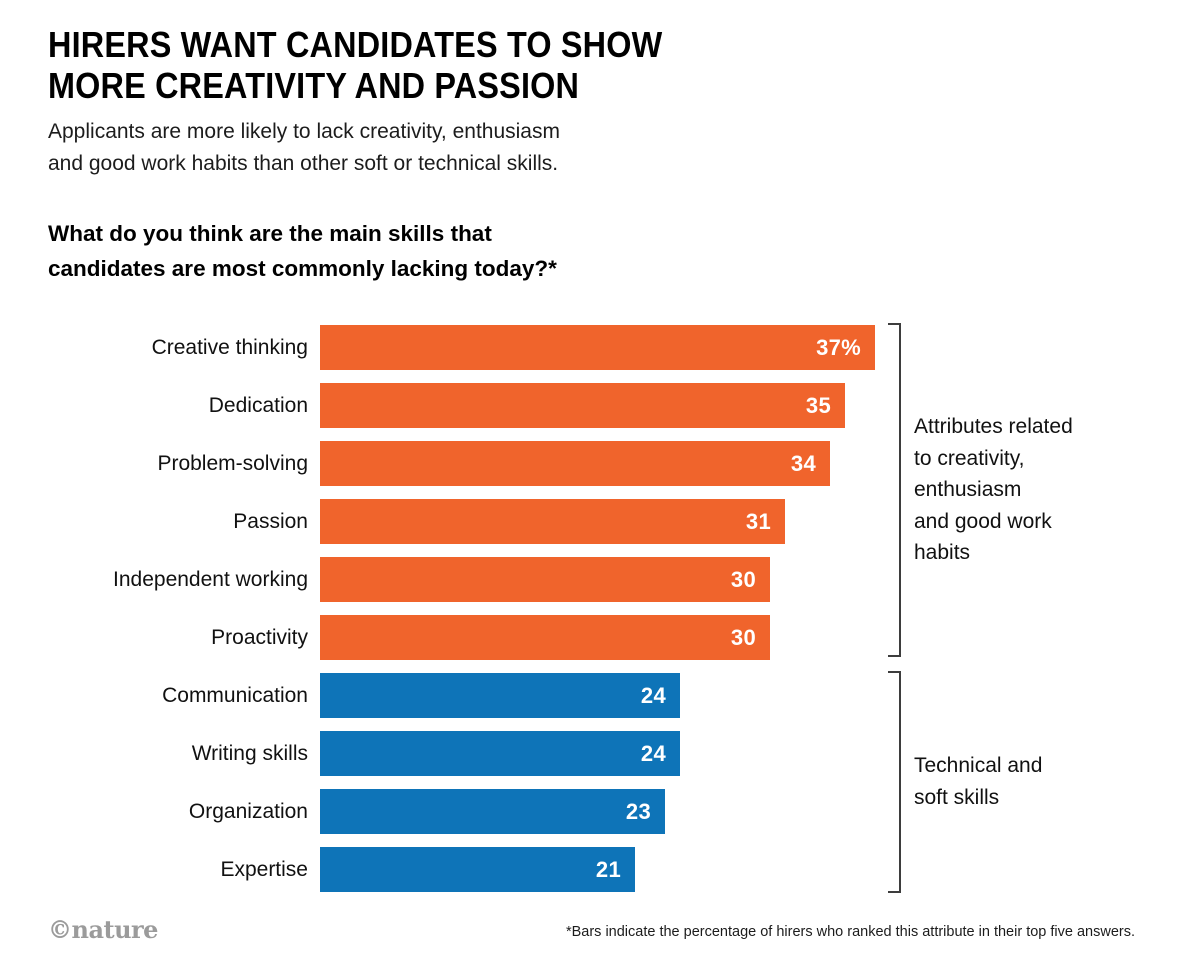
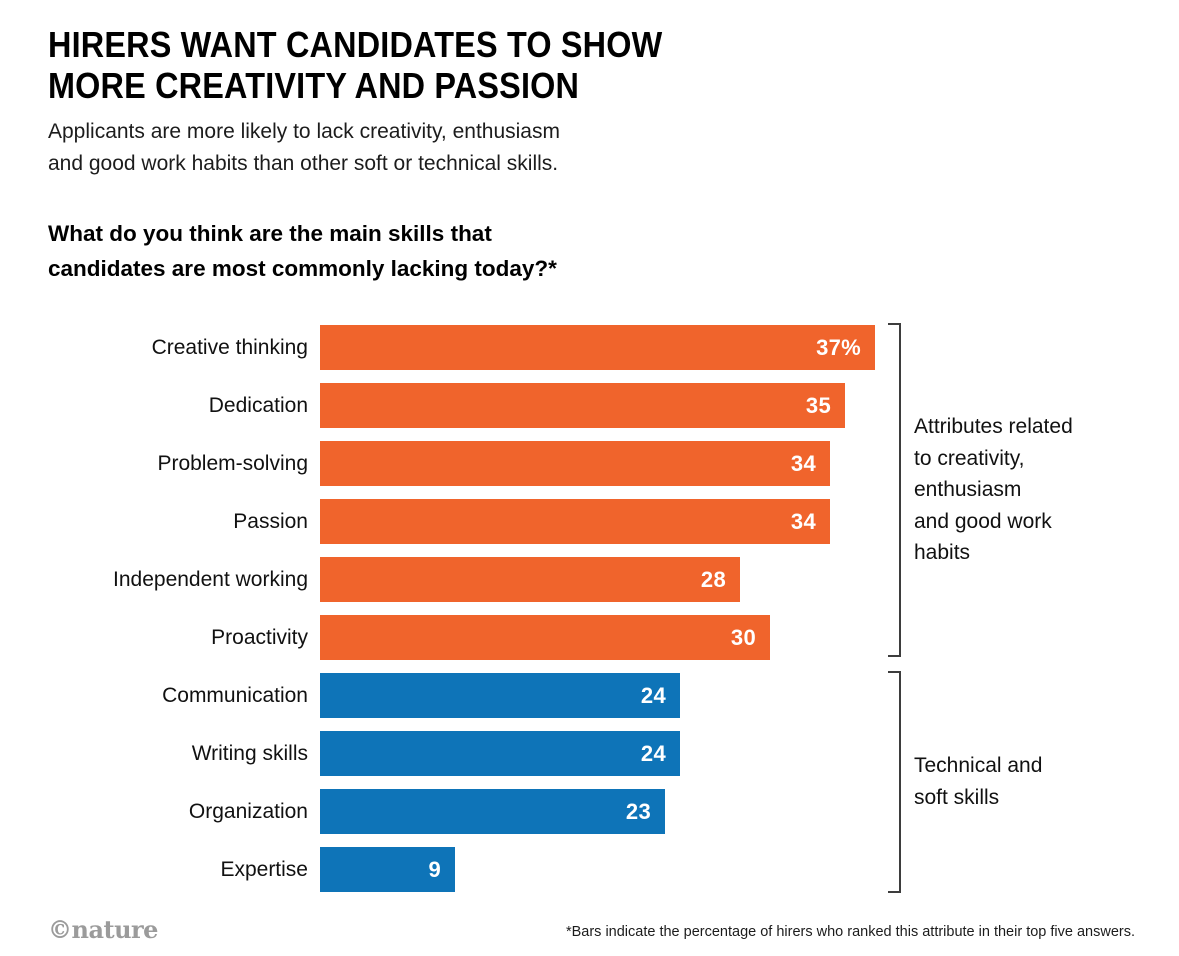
Passion: 31 -> 34
Independent working: 30 -> 28
Expertise: 21 -> 9
